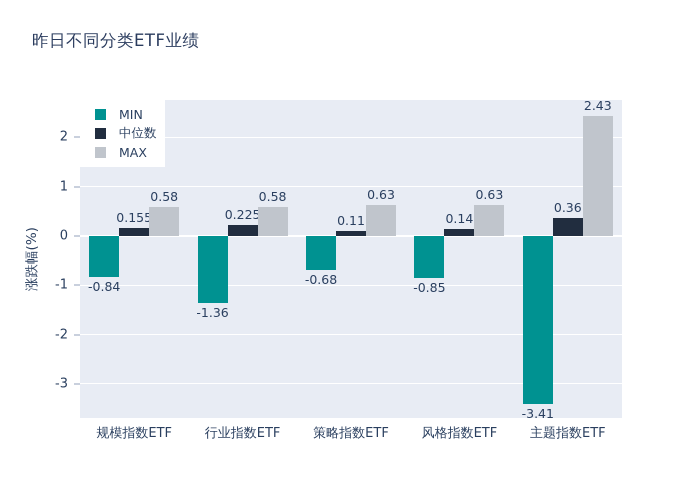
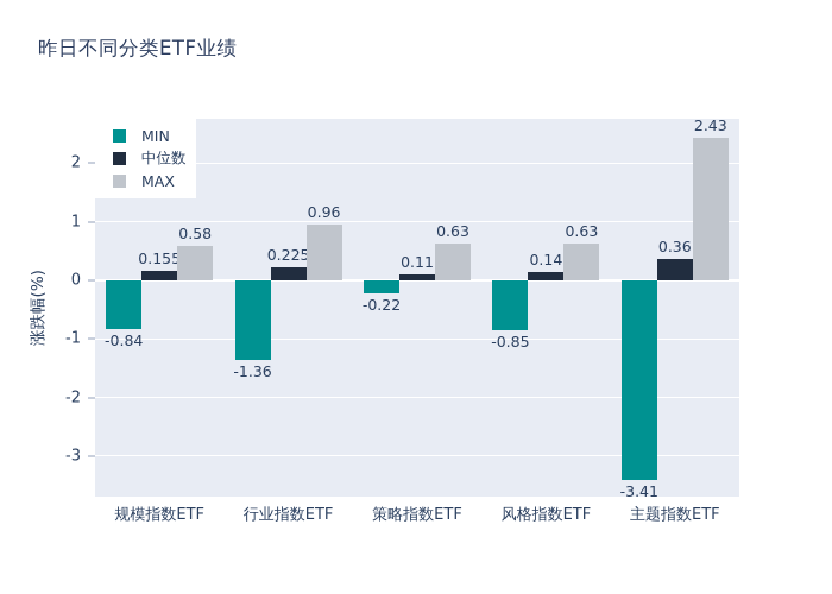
MAX/行业指数ETF: 0.58 -> 0.96
MIN/策略指数ETF: -0.68 -> -0.22
